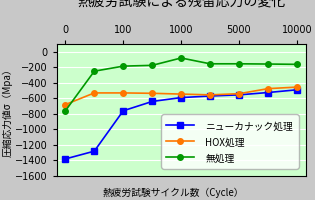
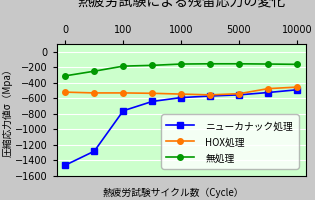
ニューカナック処理/0: -1380 -> -1460
HOX処理/0: -680 -> -520
無処理/0: -760 -> -310
無処理/1000: -80 -> -160
